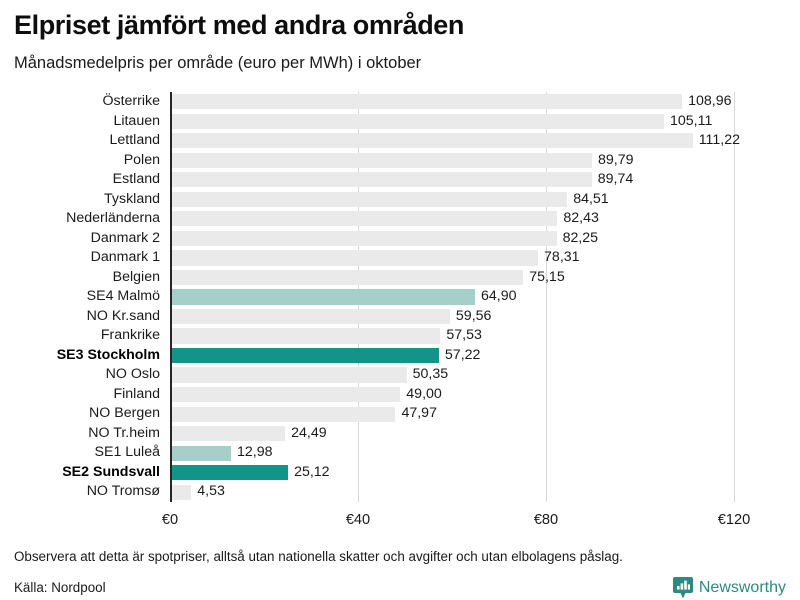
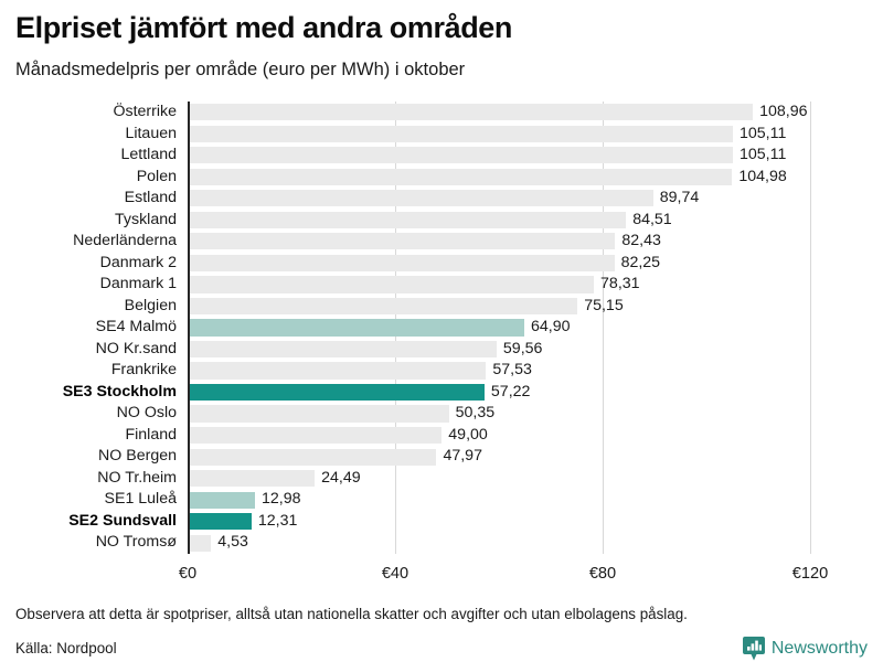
Lettland: 111,22 -> 105,11
Polen: 89,79 -> 104,98
SE2 Sundsvall: 25,12 -> 12,31
